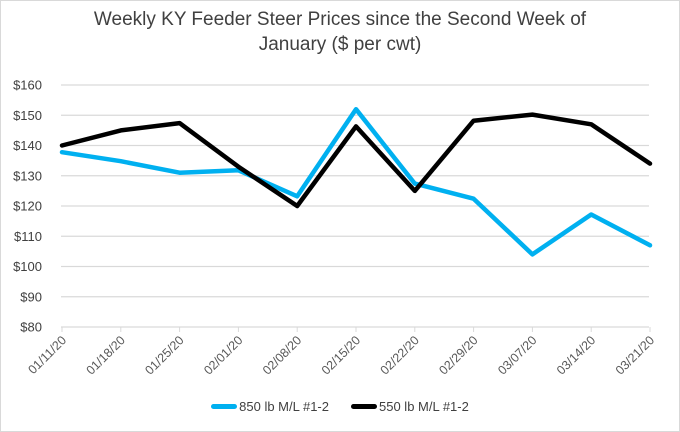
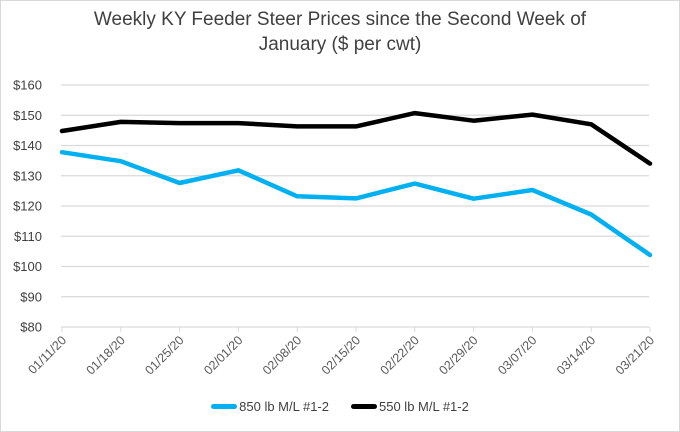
550 lb M/L #1-2/01/11/20: $140 -> $145
550 lb M/L #1-2/01/18/20: $145 -> $148
850 lb M/L #1-2/01/25/20: $131 -> $128
550 lb M/L #1-2/02/01/20: $133 -> $147
550 lb M/L #1-2/02/08/20: $120 -> $146
850 lb M/L #1-2/02/15/20: $152 -> $122
550 lb M/L #1-2/02/22/20: $125 -> $151
850 lb M/L #1-2/03/07/20: $104 -> $125
850 lb M/L #1-2/03/21/20: $107 -> $104
